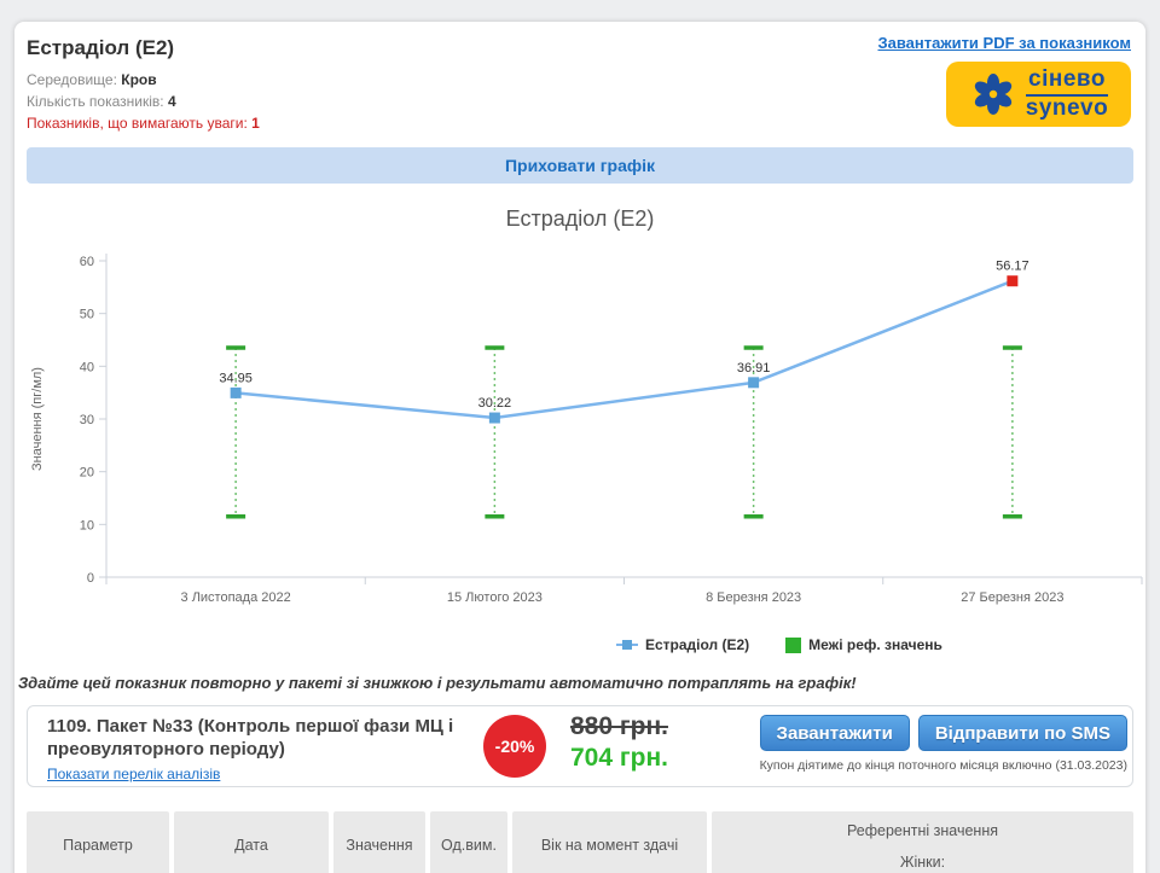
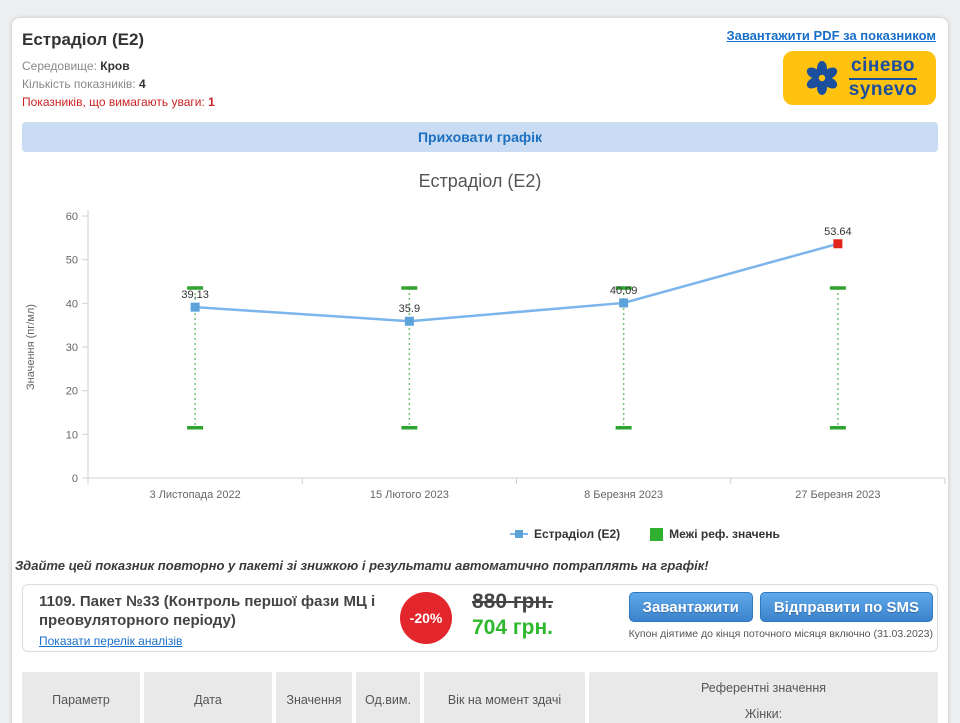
3 Листопада 2022: 34.95 -> 39.13
15 Лютого 2023: 30.22 -> 35.9
8 Березня 2023: 36.91 -> 40.09
27 Березня 2023: 56.17 -> 53.64
